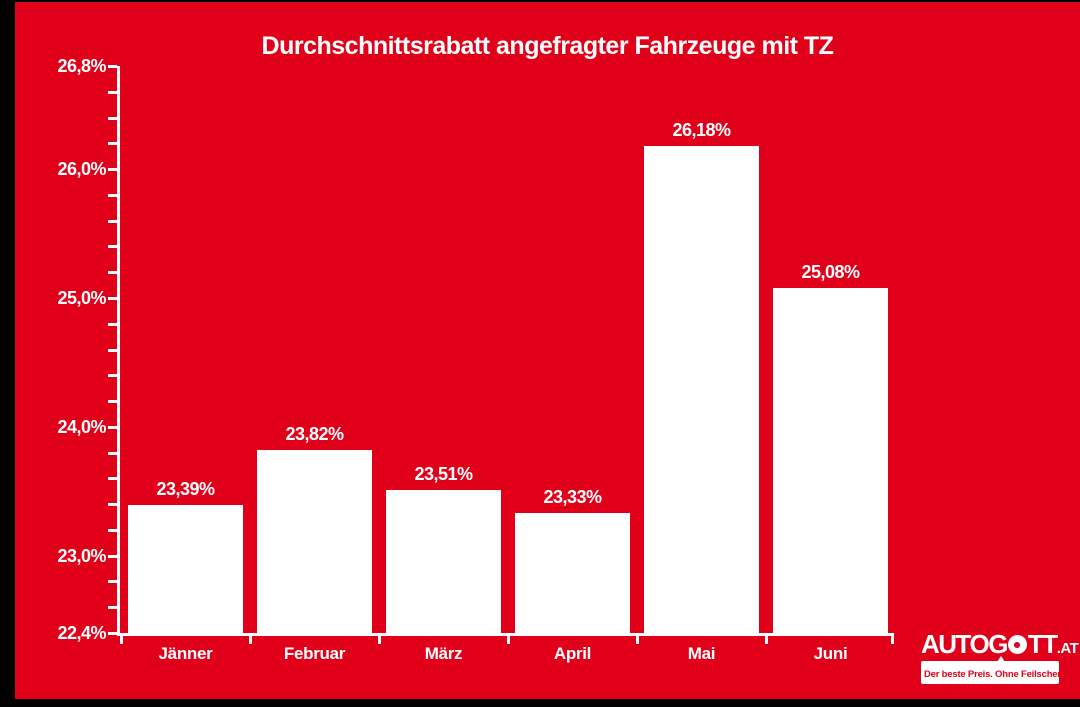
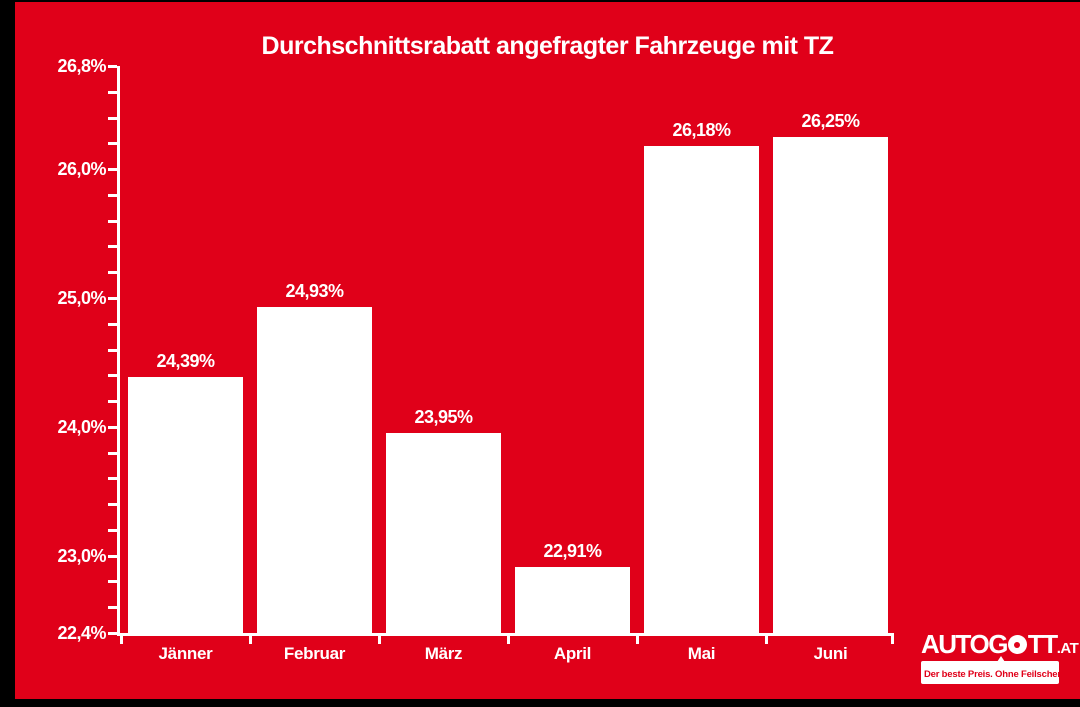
Jänner: 23,39% -> 24,39%
Februar: 23,82% -> 24,93%
März: 23,51% -> 23,95%
April: 23,33% -> 22,91%
Juni: 25,08% -> 26,25%
